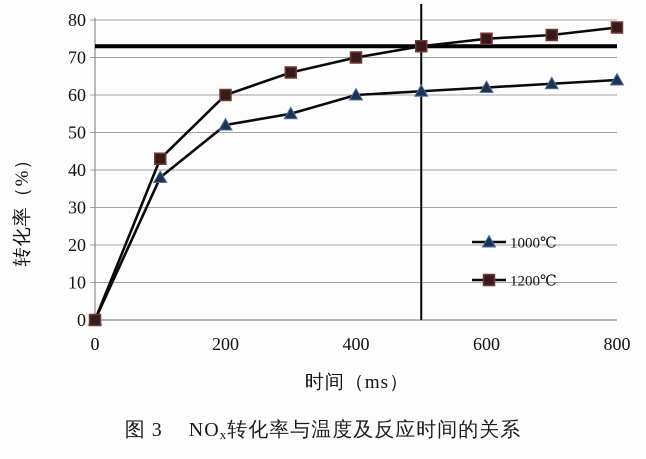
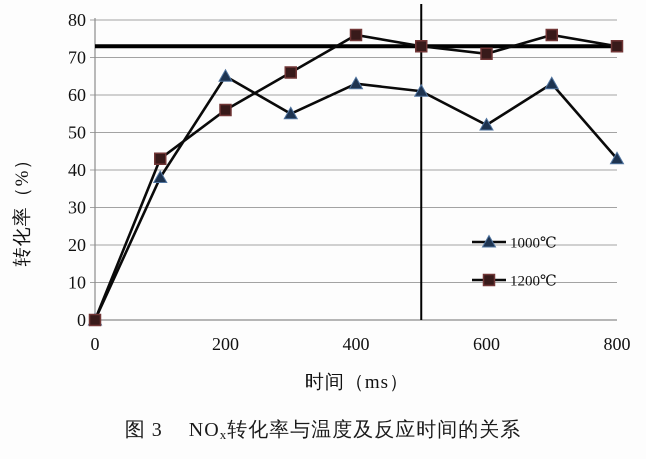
1000℃/200: 52 -> 65
1200℃/200: 60 -> 56
1000℃/400: 60 -> 63
1200℃/400: 70 -> 76
1000℃/600: 62 -> 52
1200℃/600: 75 -> 71
1000℃/800: 64 -> 43
1200℃/800: 78 -> 73
